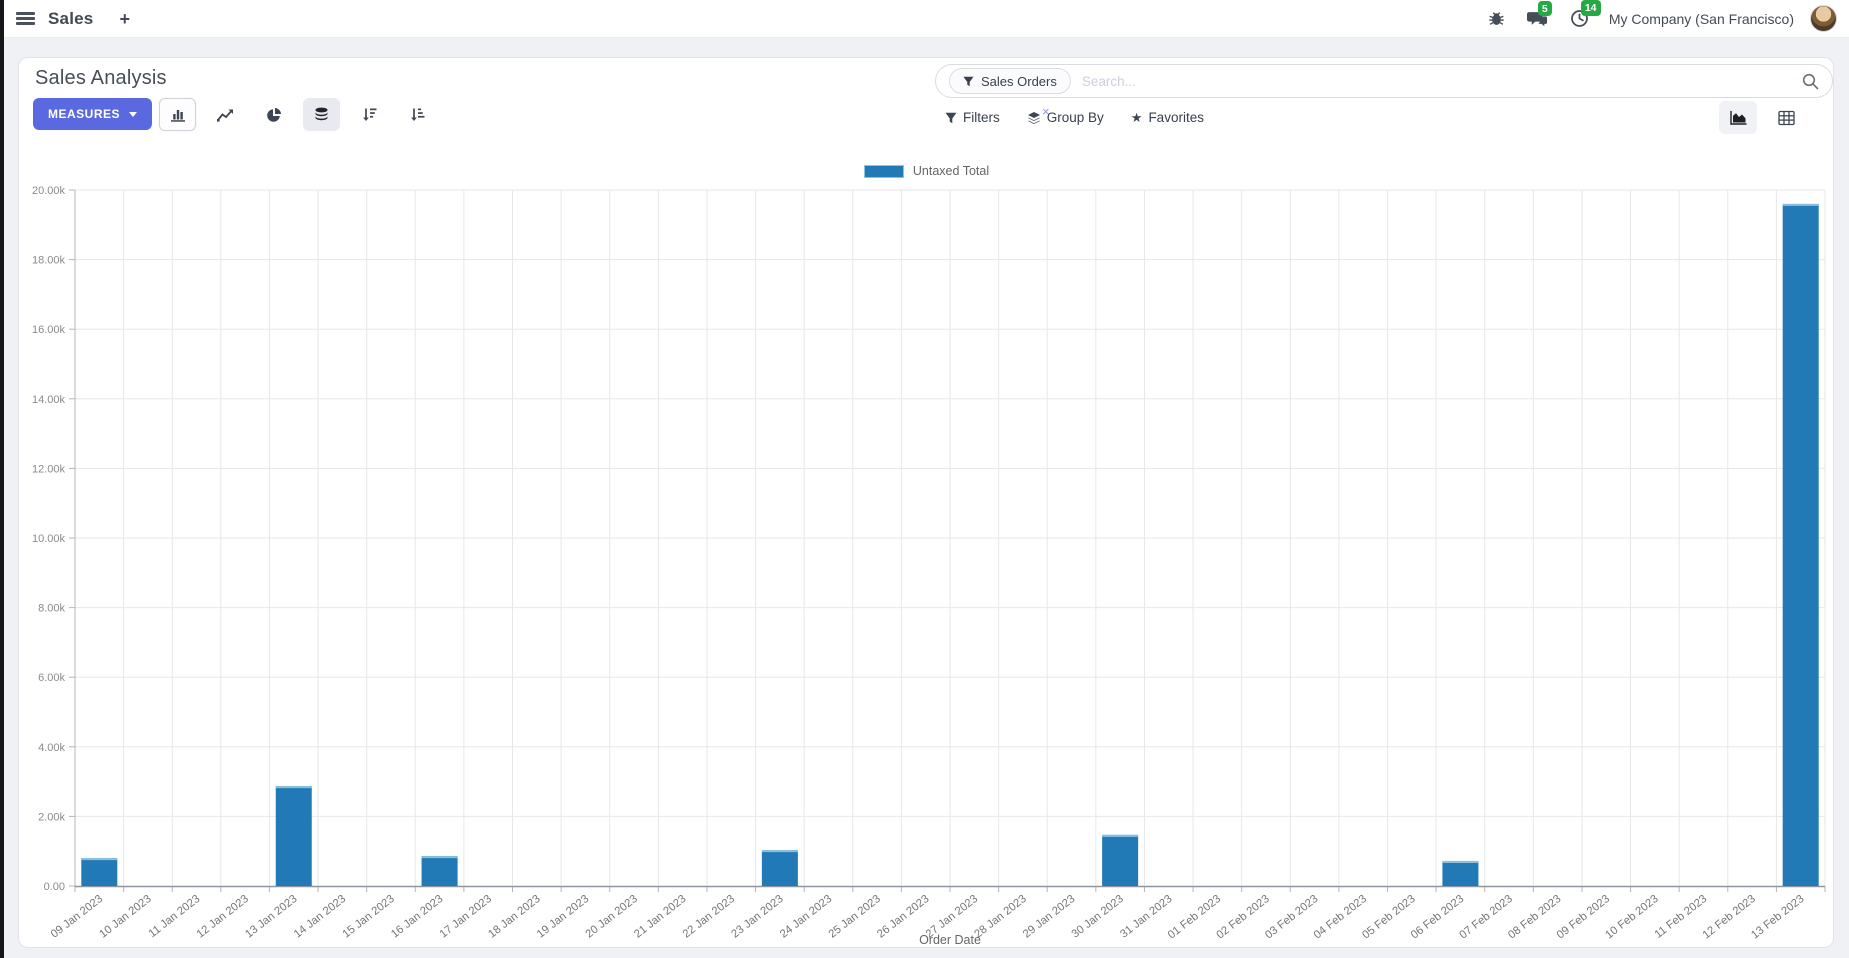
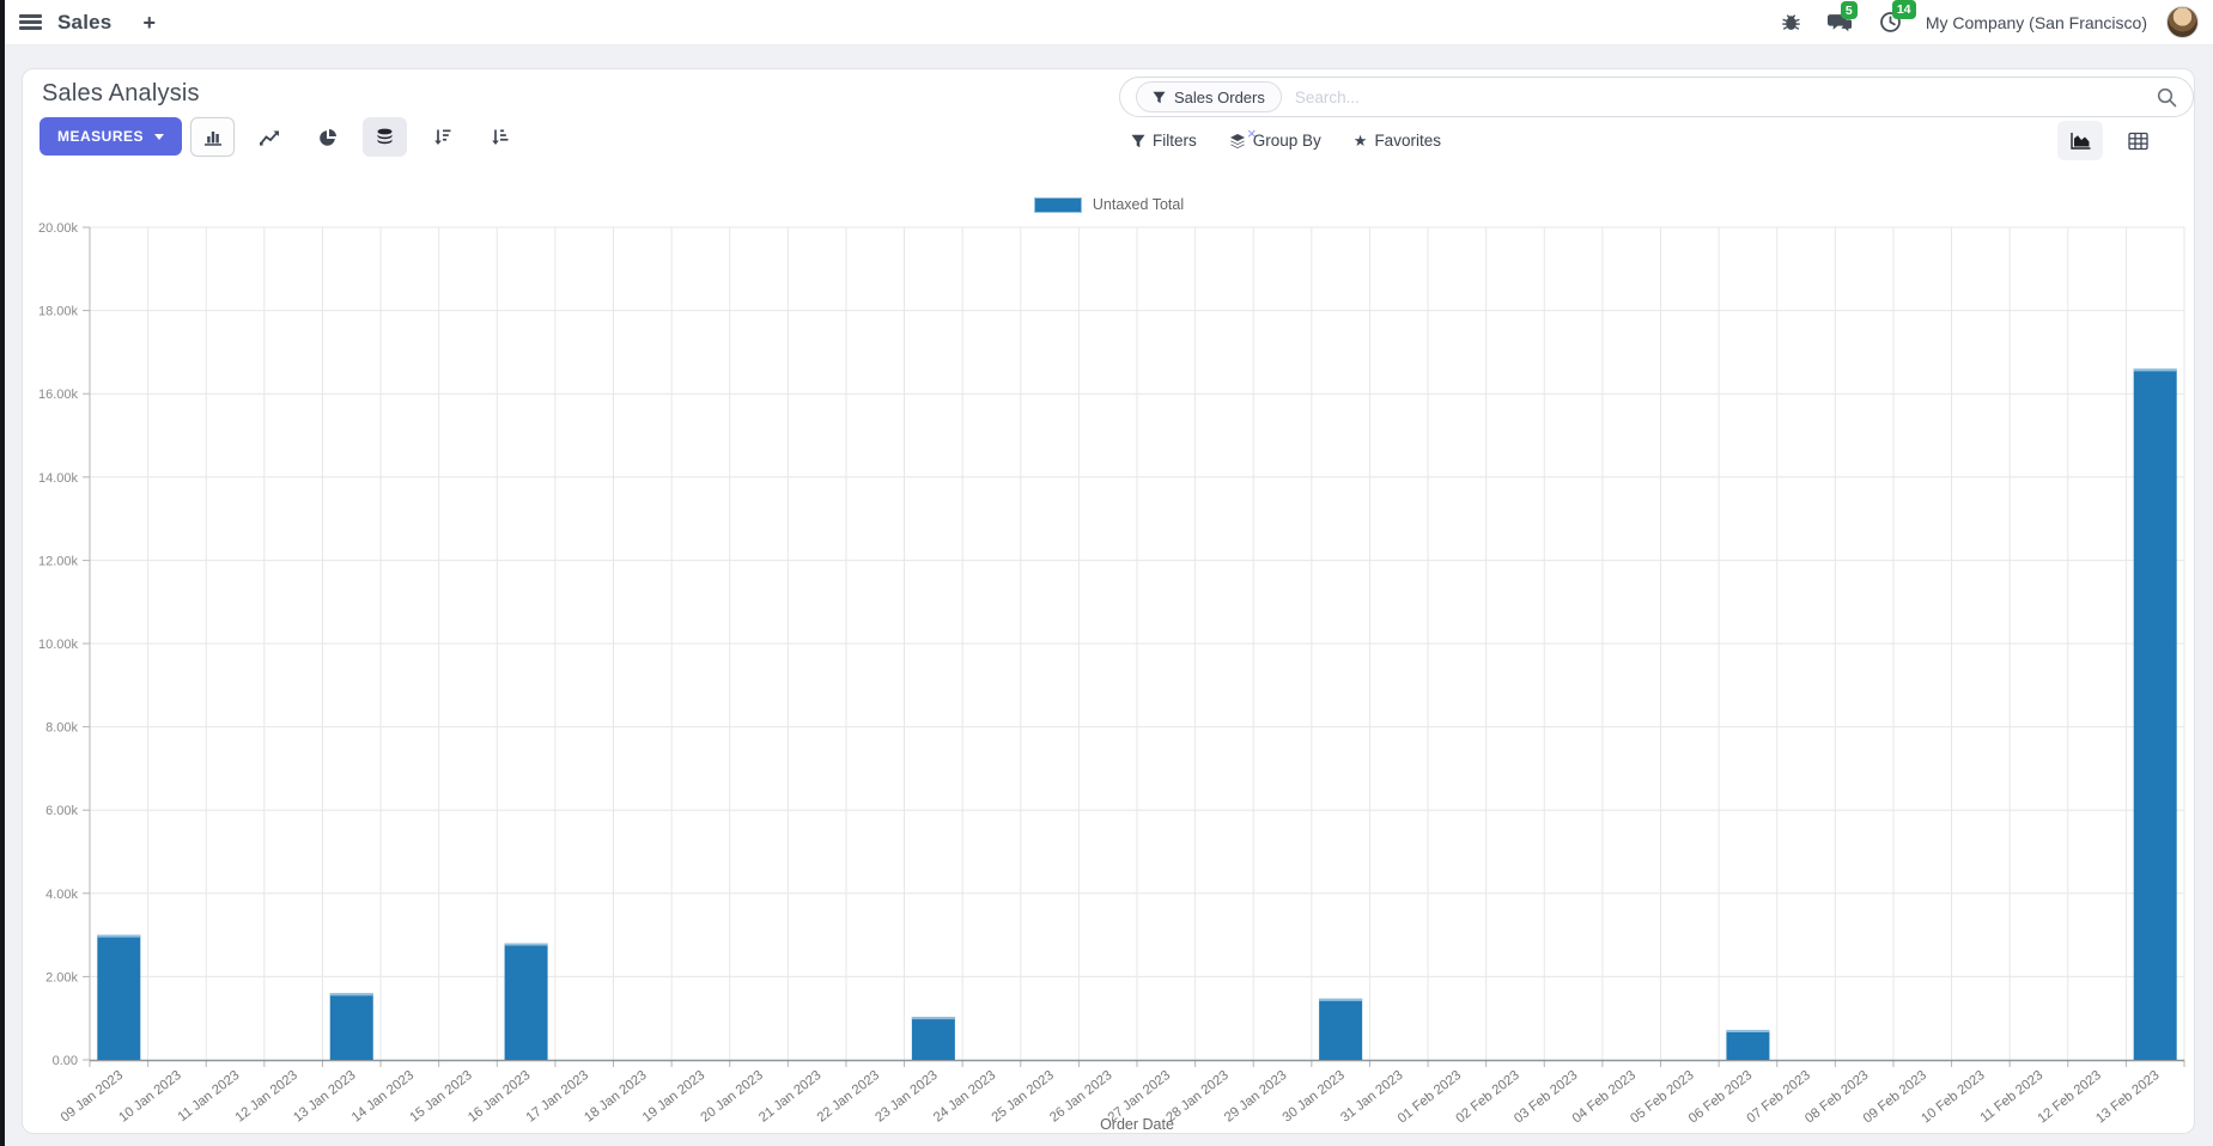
09 Jan 2023: 0.8k -> 3.0k
13 Jan 2023: 2.9k -> 1.6k
16 Jan 2023: 0.9k -> 2.8k
13 Feb 2023: 19.6k -> 16.6k
